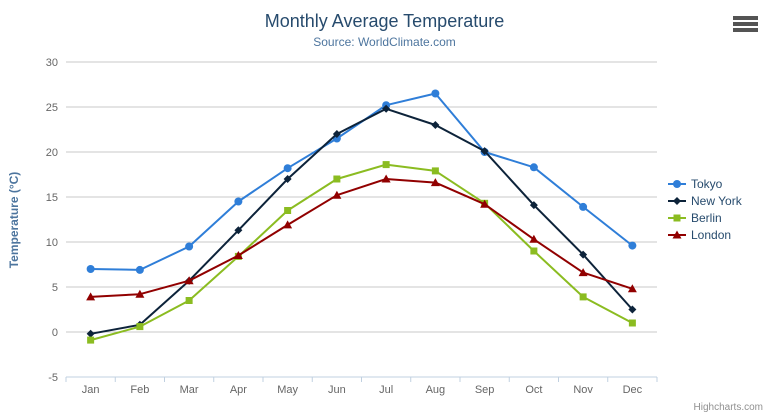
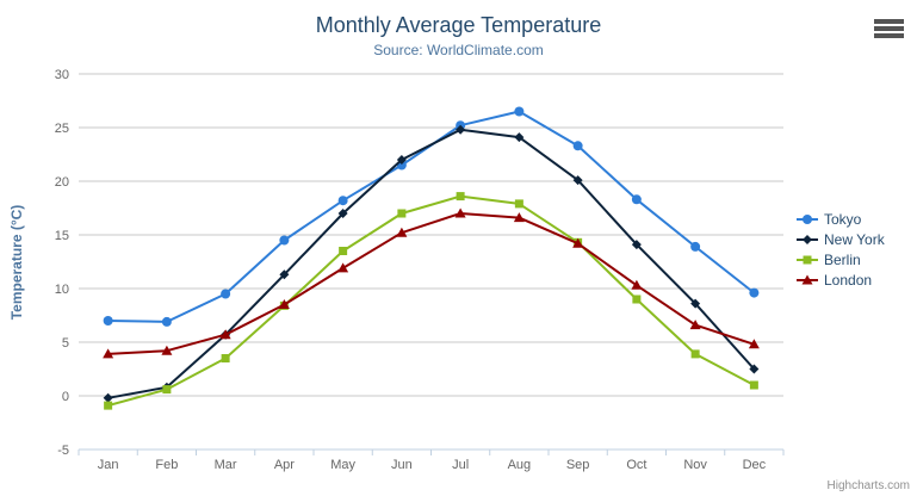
New York/Aug: 23 -> 24
Tokyo/Sep: 20 -> 23
